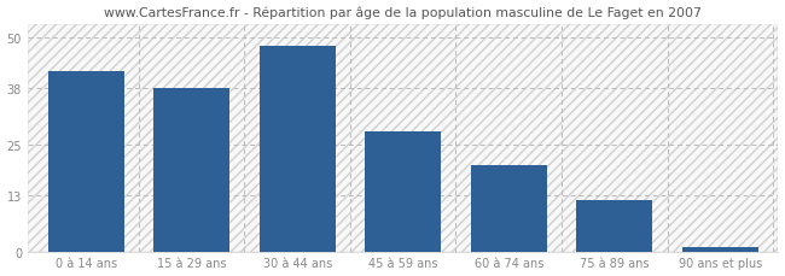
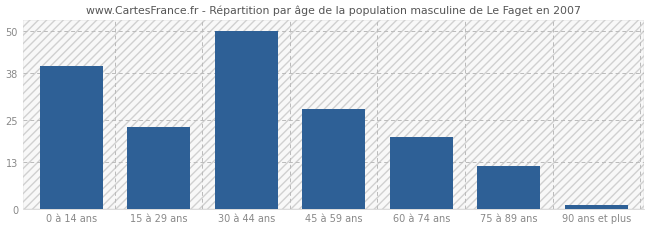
0 à 14 ans: 42 -> 40
15 à 29 ans: 38 -> 23
30 à 44 ans: 48 -> 50
